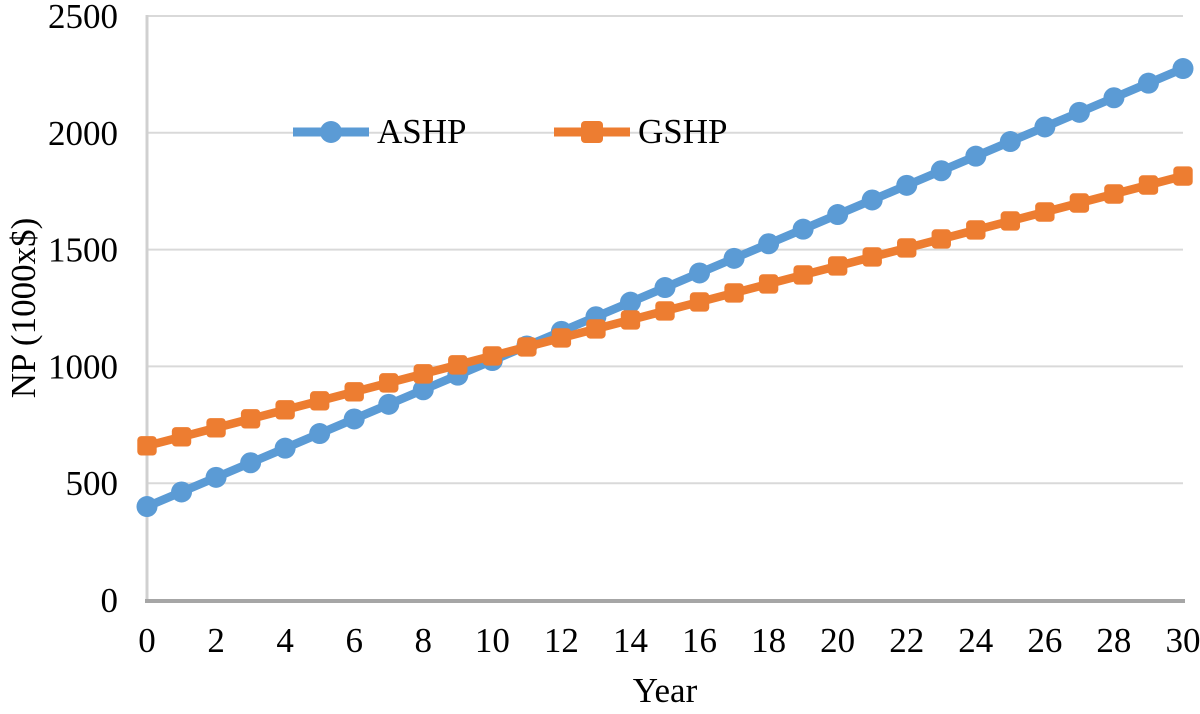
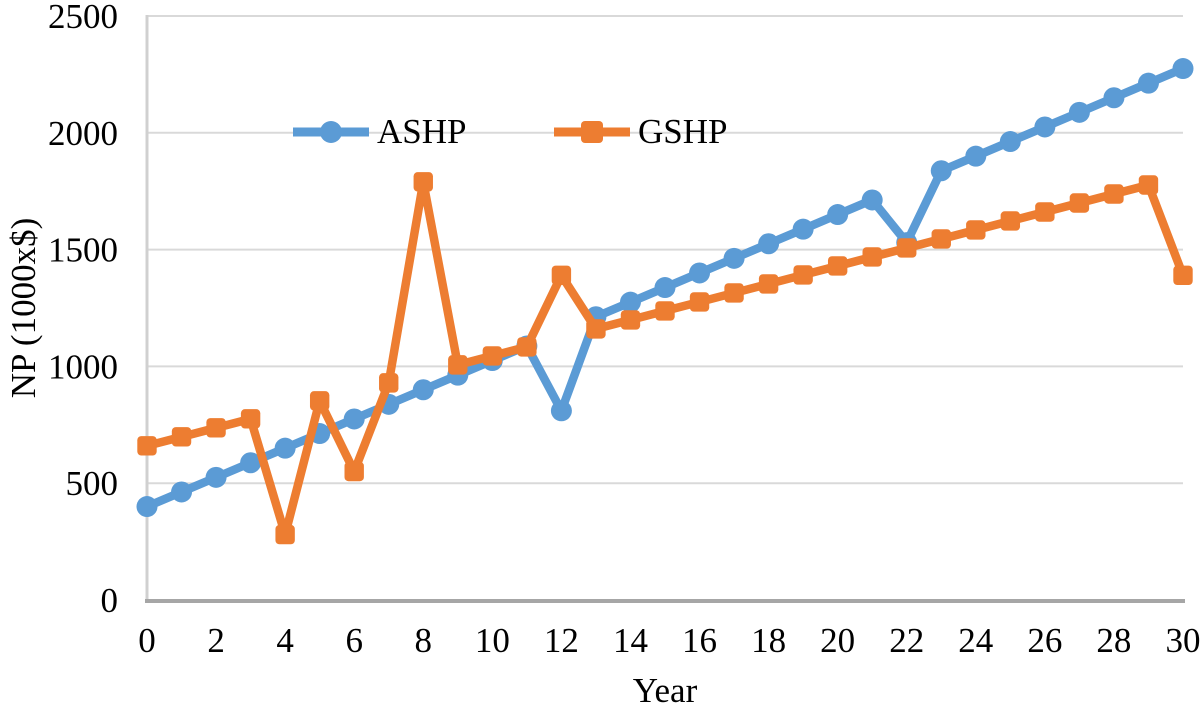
GSHP/4: 810 -> 280
GSHP/6: 890 -> 550
GSHP/8: 970 -> 1790
ASHP/12: 1150 -> 810
GSHP/12: 1120 -> 1390
ASHP/22: 1780 -> 1530
GSHP/30: 1820 -> 1390
